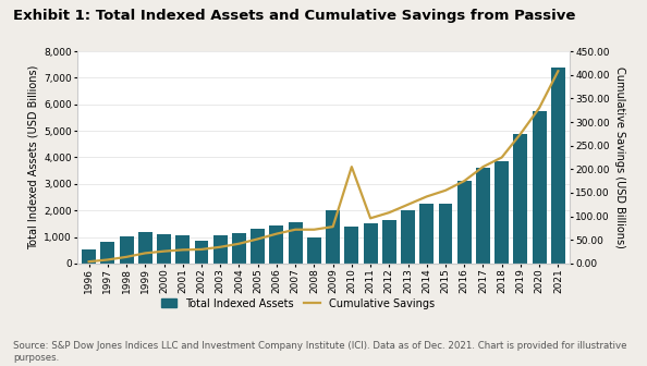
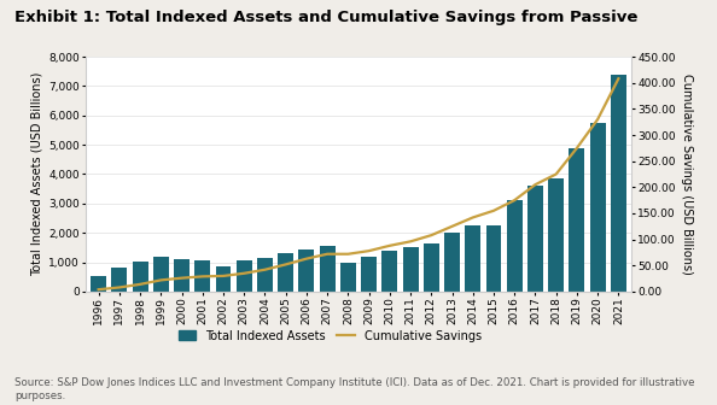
Total Indexed Assets/2009: 2,000 -> 1,190
Cumulative Savings/2010: 205 -> 88
